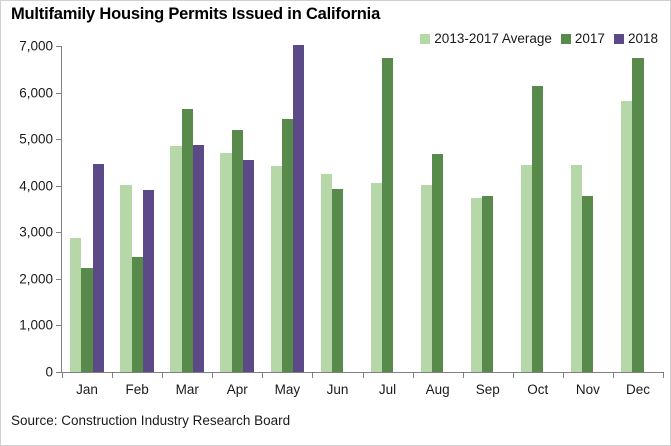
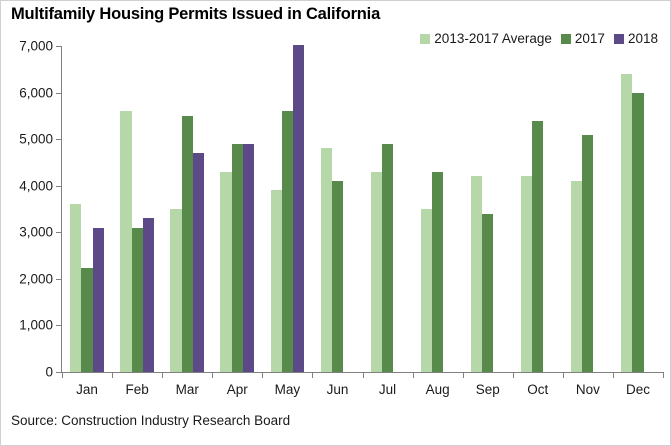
2013-2017 Average/Jan: 2900 -> 3600
2018/Jan: 4500 -> 3100
2013-2017 Average/Feb: 4000 -> 5600
2017/Feb: 2500 -> 3100
2018/Feb: 3900 -> 3300
2013-2017 Average/Mar: 4900 -> 3500
2017/Mar: 5600 -> 5500
2018/Mar: 4900 -> 4700
2013-2017 Average/Apr: 4700 -> 4300
2017/Apr: 5200 -> 4900
2018/Apr: 4600 -> 4900
2013-2017 Average/May: 4400 -> 3900
2017/May: 5400 -> 5600
2013-2017 Average/Jun: 4200 -> 4800
2017/Jun: 3900 -> 4100
2013-2017 Average/Jul: 4100 -> 4300
2017/Jul: 6800 -> 4900
2013-2017 Average/Aug: 4000 -> 3500
2017/Aug: 4700 -> 4300
2013-2017 Average/Sep: 3700 -> 4200
2017/Sep: 3800 -> 3400
2013-2017 Average/Oct: 4400 -> 4200
2017/Oct: 6100 -> 5400
2013-2017 Average/Nov: 4400 -> 4100
2017/Nov: 3800 -> 5100
2013-2017 Average/Dec: 5800 -> 6400
2017/Dec: 6700 -> 6000
